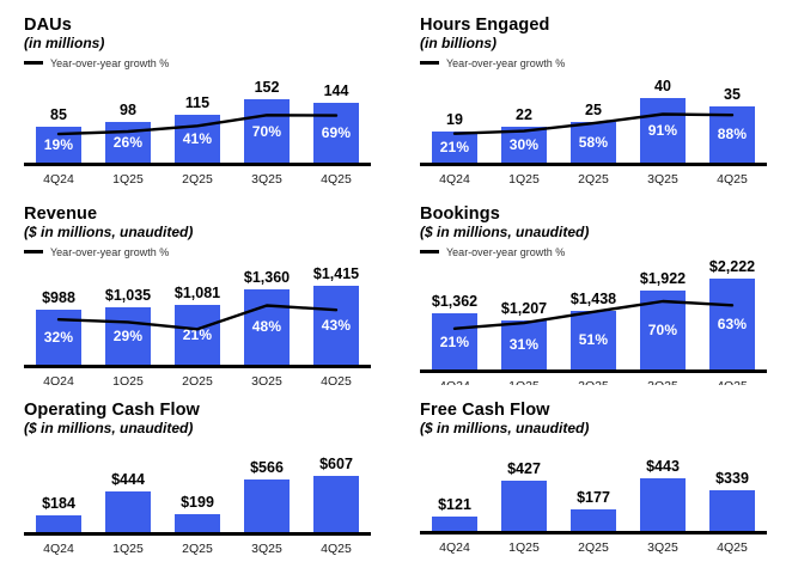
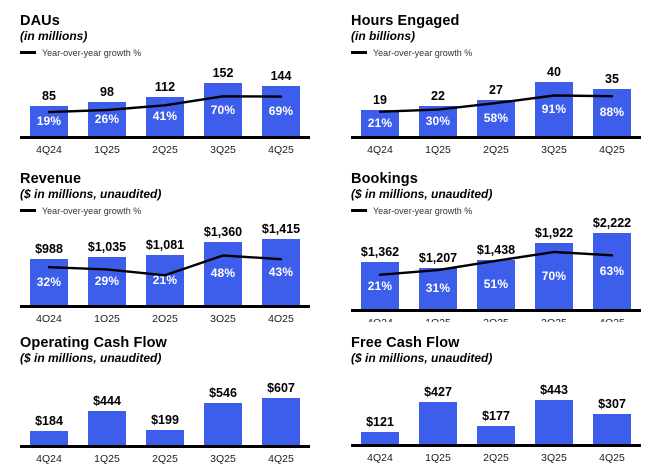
DAUs/2Q25: 115 -> 112
Hours Engaged/2Q25: 25 -> 27
Operating Cash Flow/3Q25: $566 -> $546
Free Cash Flow/4Q25: $339 -> $307
